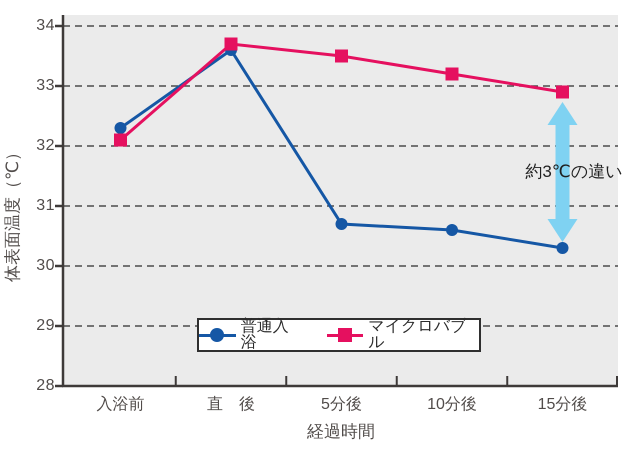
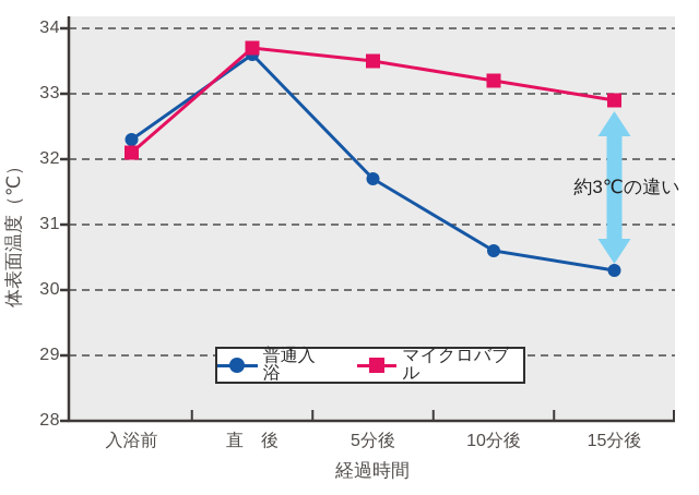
普通入浴/5分後: 30.7 -> 31.7
